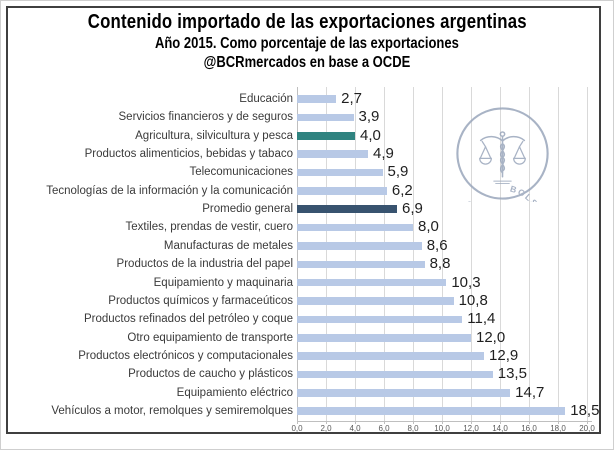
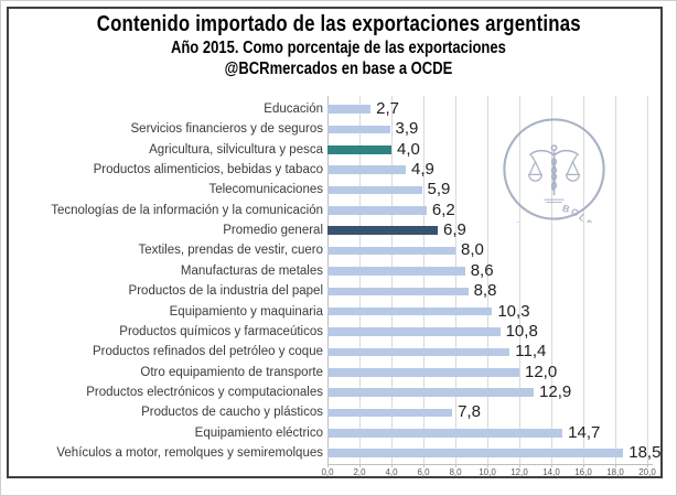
Productos de caucho y plásticos: 13,5 -> 7,8
